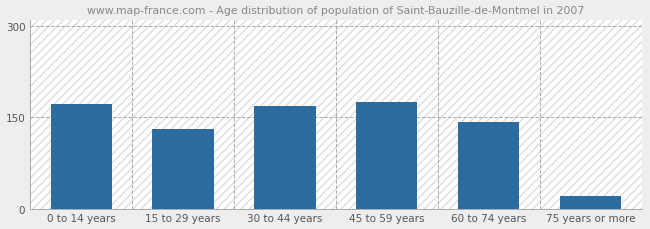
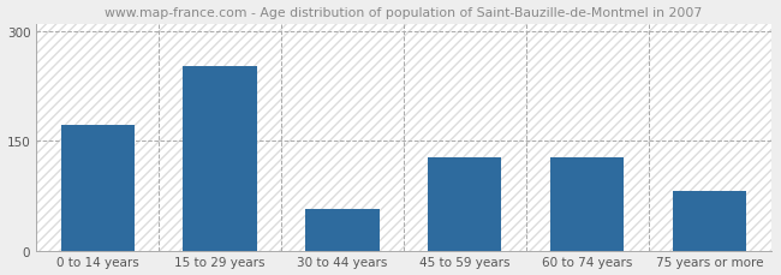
15 to 29 years: 130 -> 252
30 to 44 years: 168 -> 56
45 to 59 years: 174 -> 128
60 to 74 years: 142 -> 128
75 years or more: 20 -> 82
